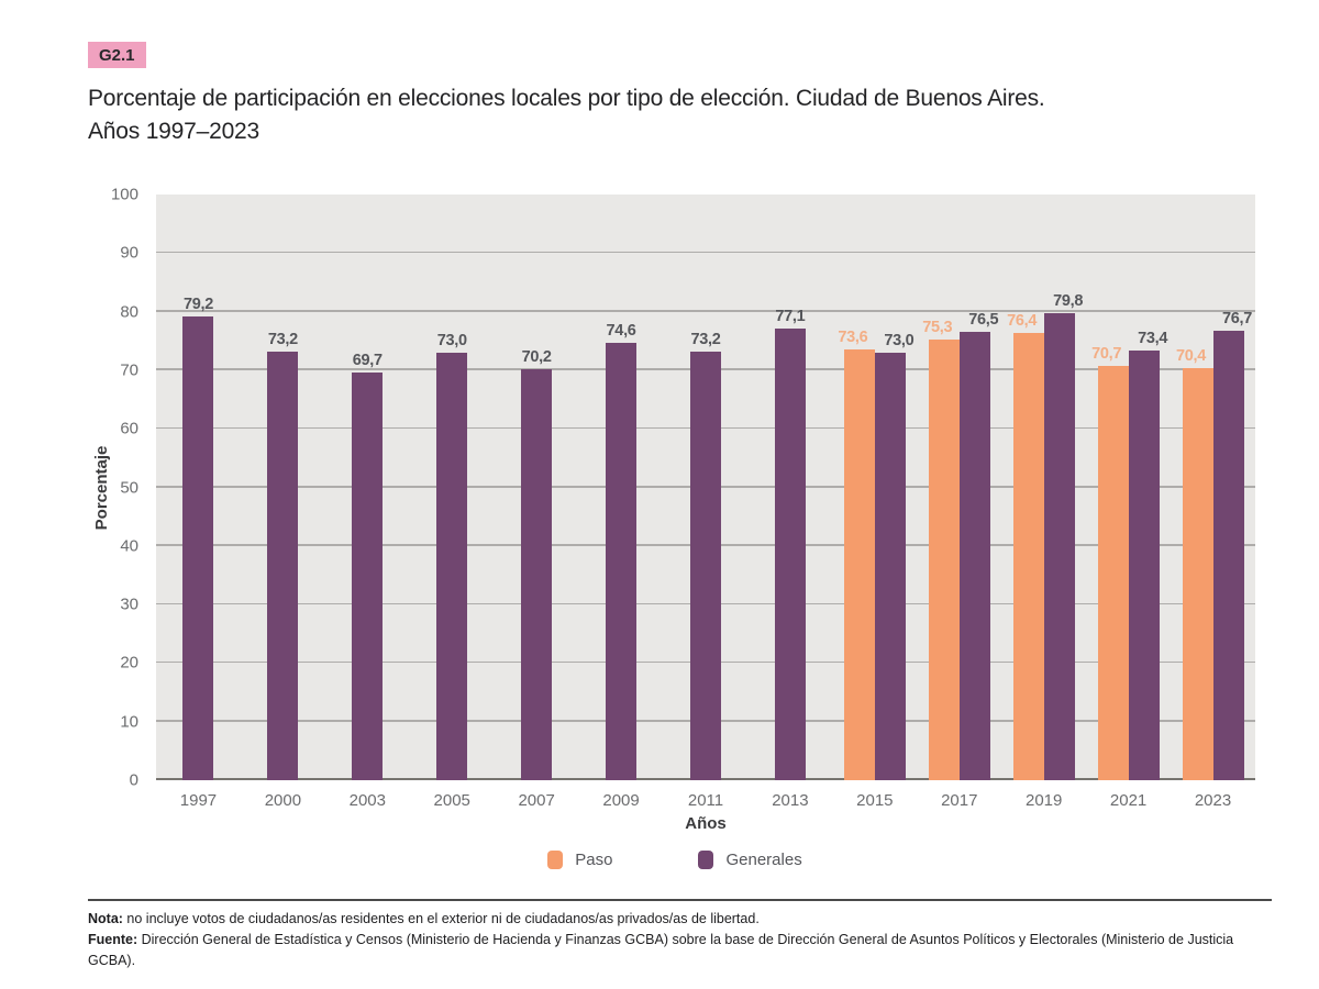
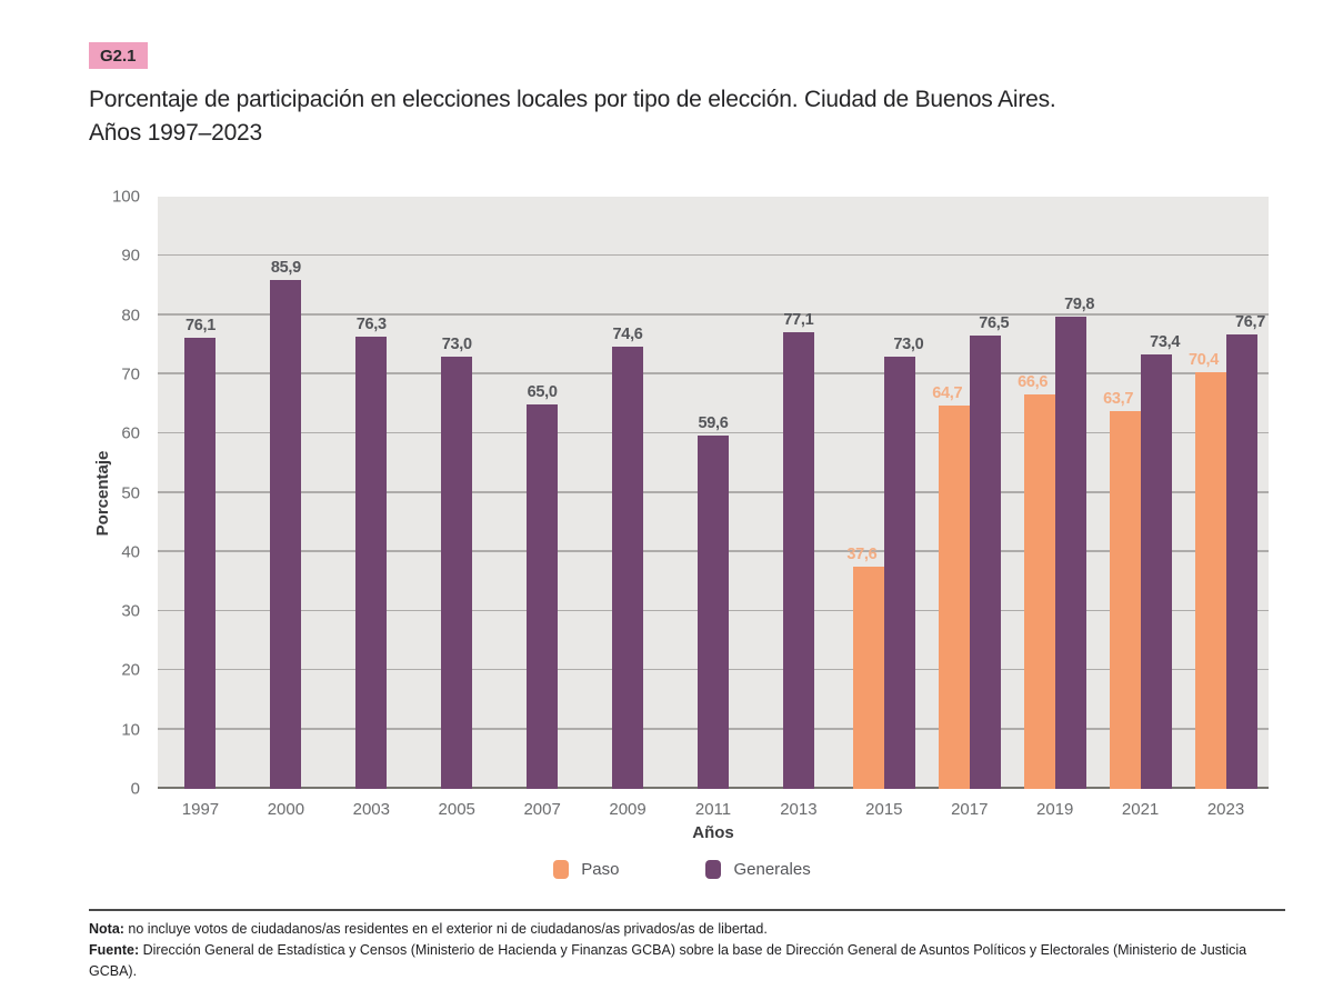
Generales/1997: 79,2 -> 76,1
Generales/2000: 73,2 -> 85,9
Generales/2003: 69,7 -> 76,3
Generales/2007: 70,2 -> 65,0
Generales/2011: 73,2 -> 59,6
Paso/2015: 73,6 -> 37,6
Paso/2017: 75,3 -> 64,7
Paso/2019: 76,4 -> 66,6
Paso/2021: 70,7 -> 63,7
